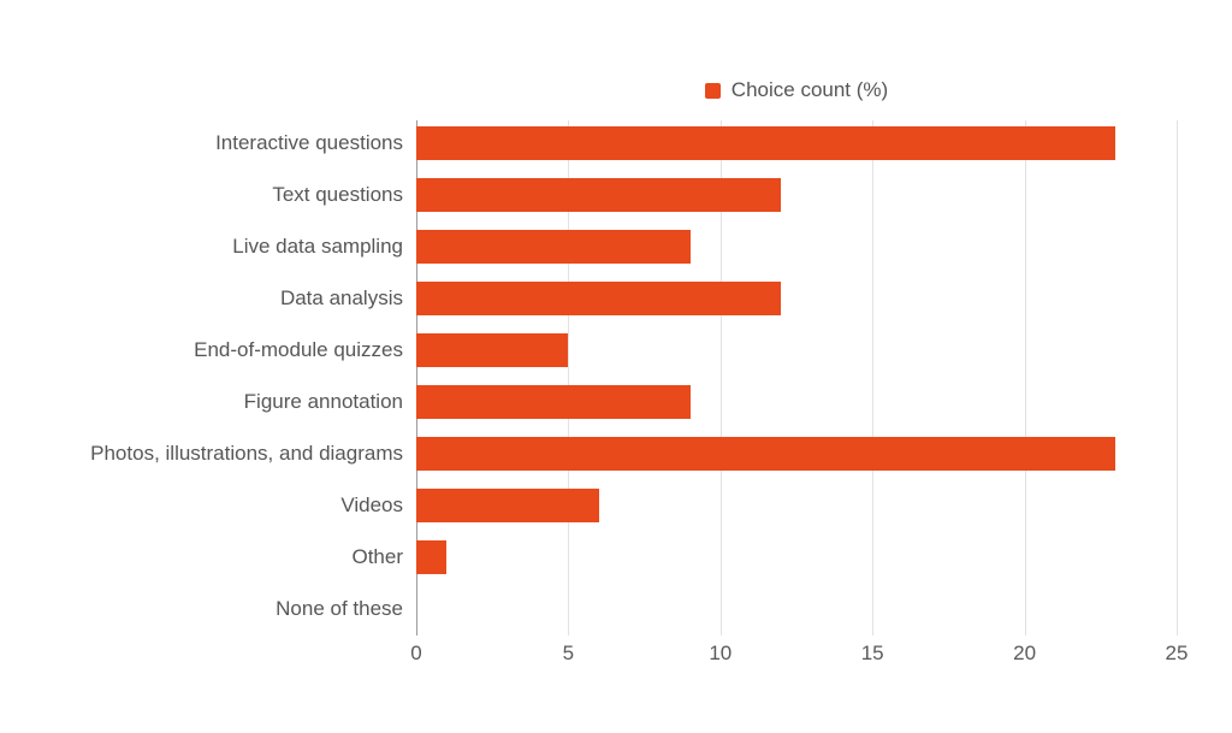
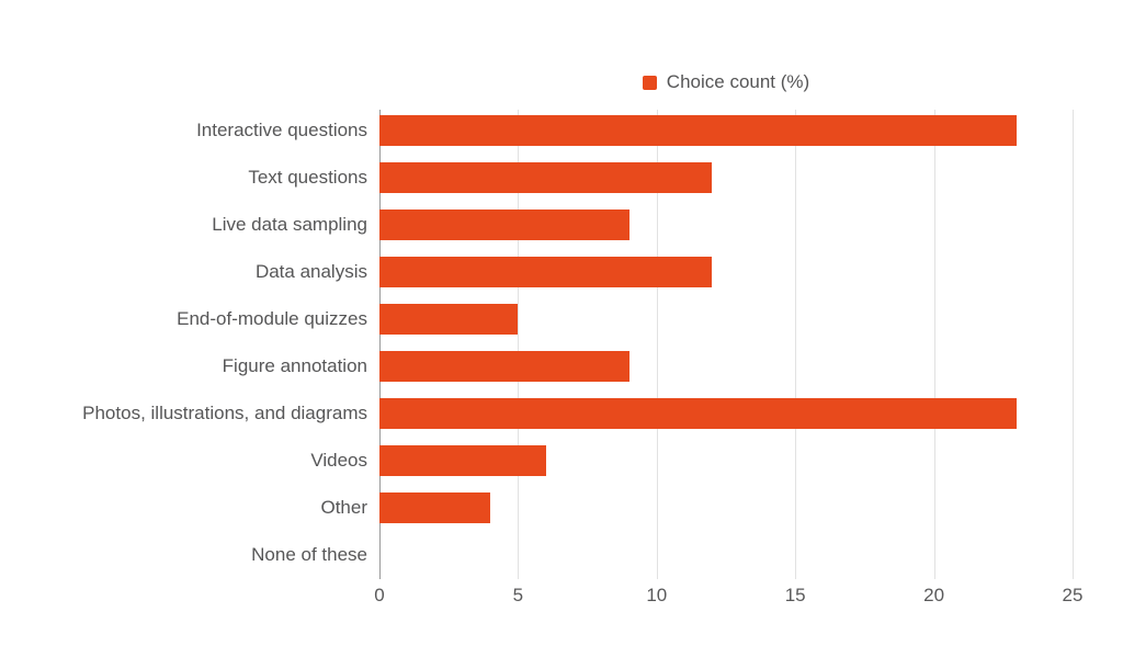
Other: 1 -> 4
